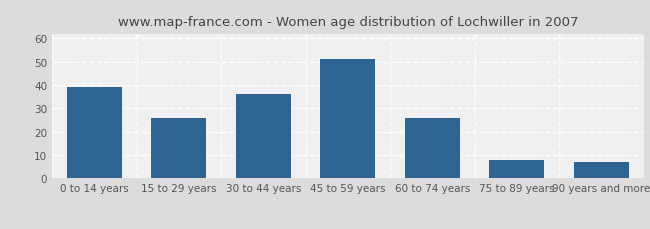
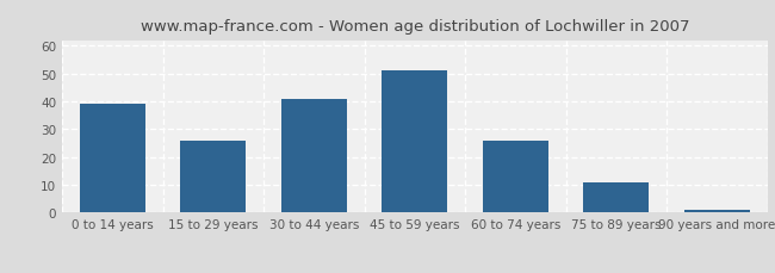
30 to 44 years: 36 -> 41
75 to 89 years: 8 -> 11
90 years and more: 7 -> 1
